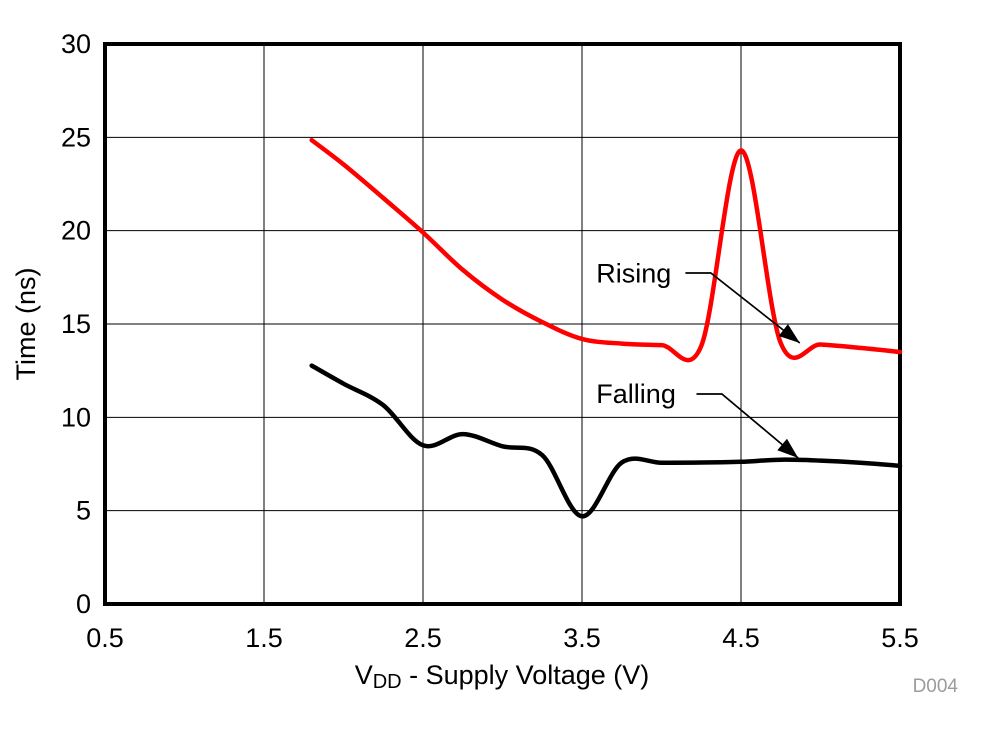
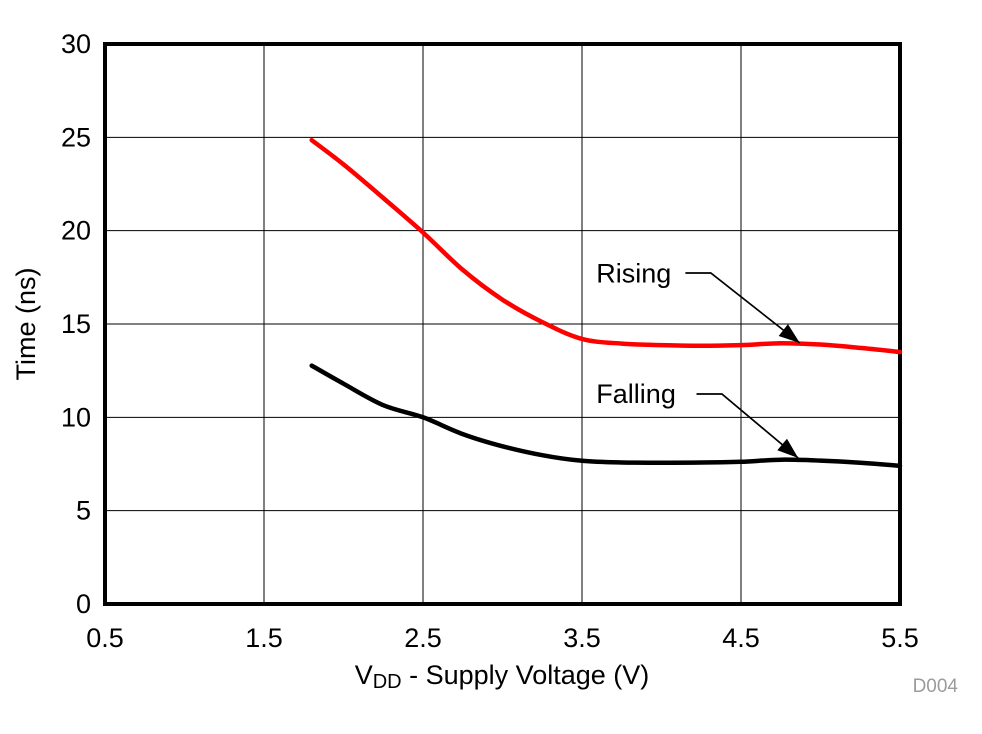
Falling/2.5: 8.5 -> 10.0
Falling/3.5: 4.7 -> 7.7
Rising/4.5: 24.3 -> 13.9
